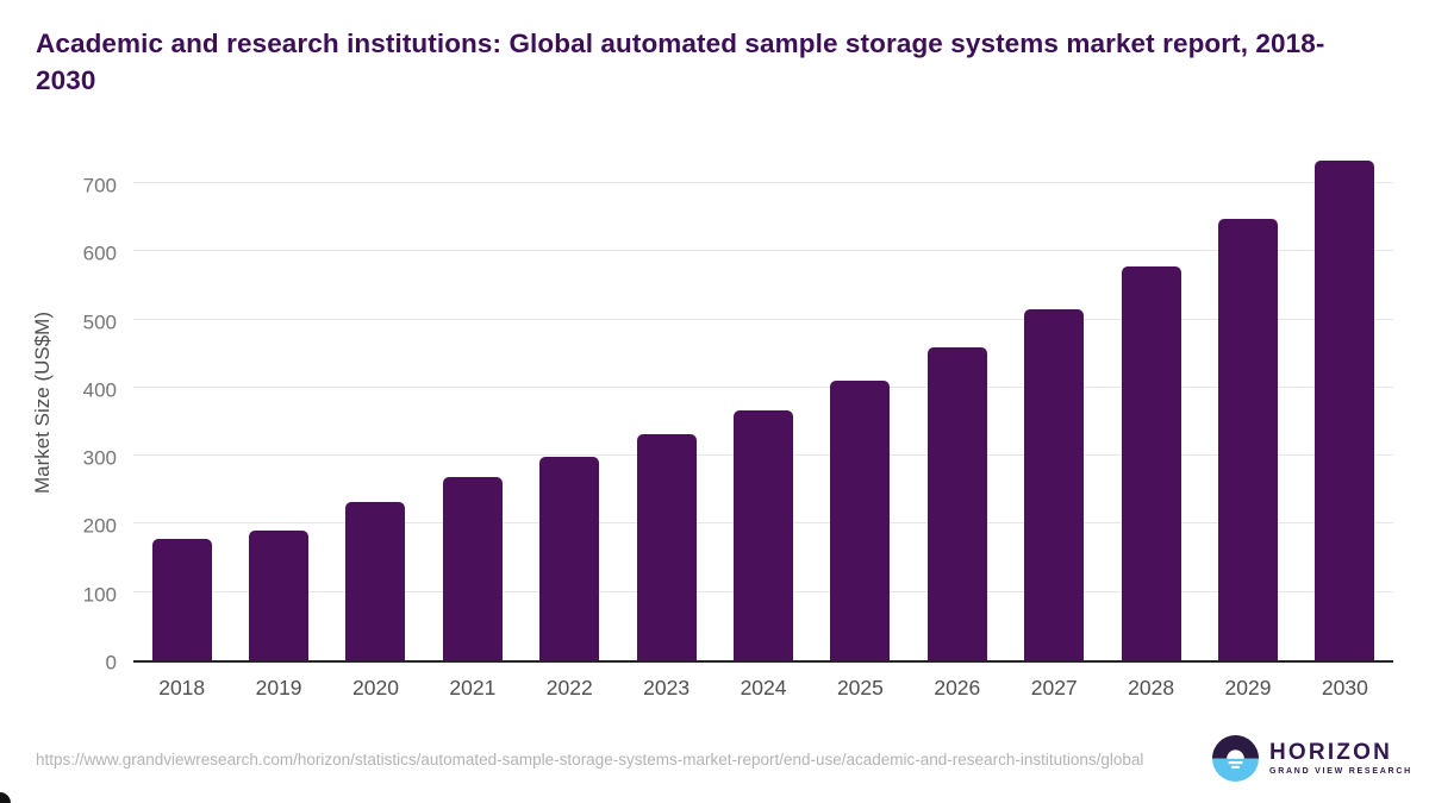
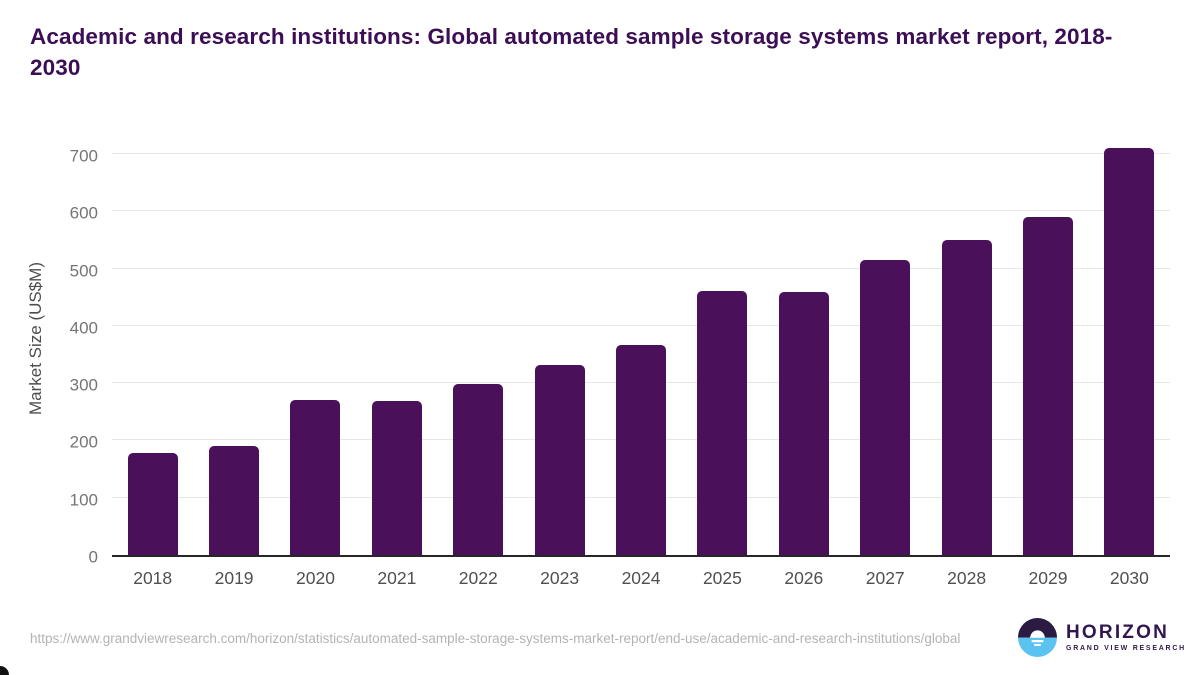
2020: 230 -> 270
2025: 410 -> 460
2028: 580 -> 550
2029: 650 -> 590
2030: 730 -> 710
